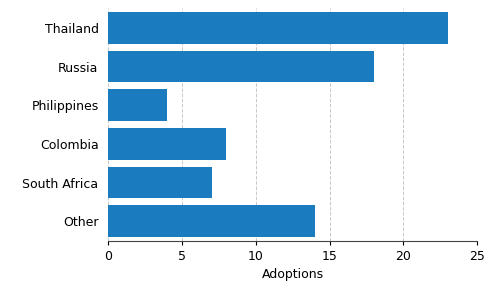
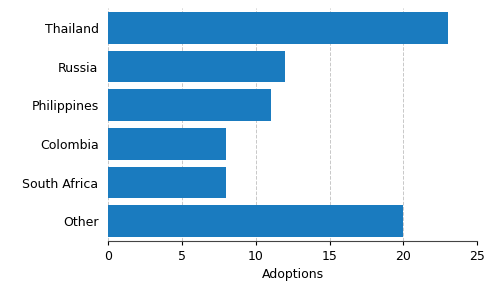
Russia: 18 -> 12
Philippines: 4 -> 11
South Africa: 7 -> 8
Other: 14 -> 20
